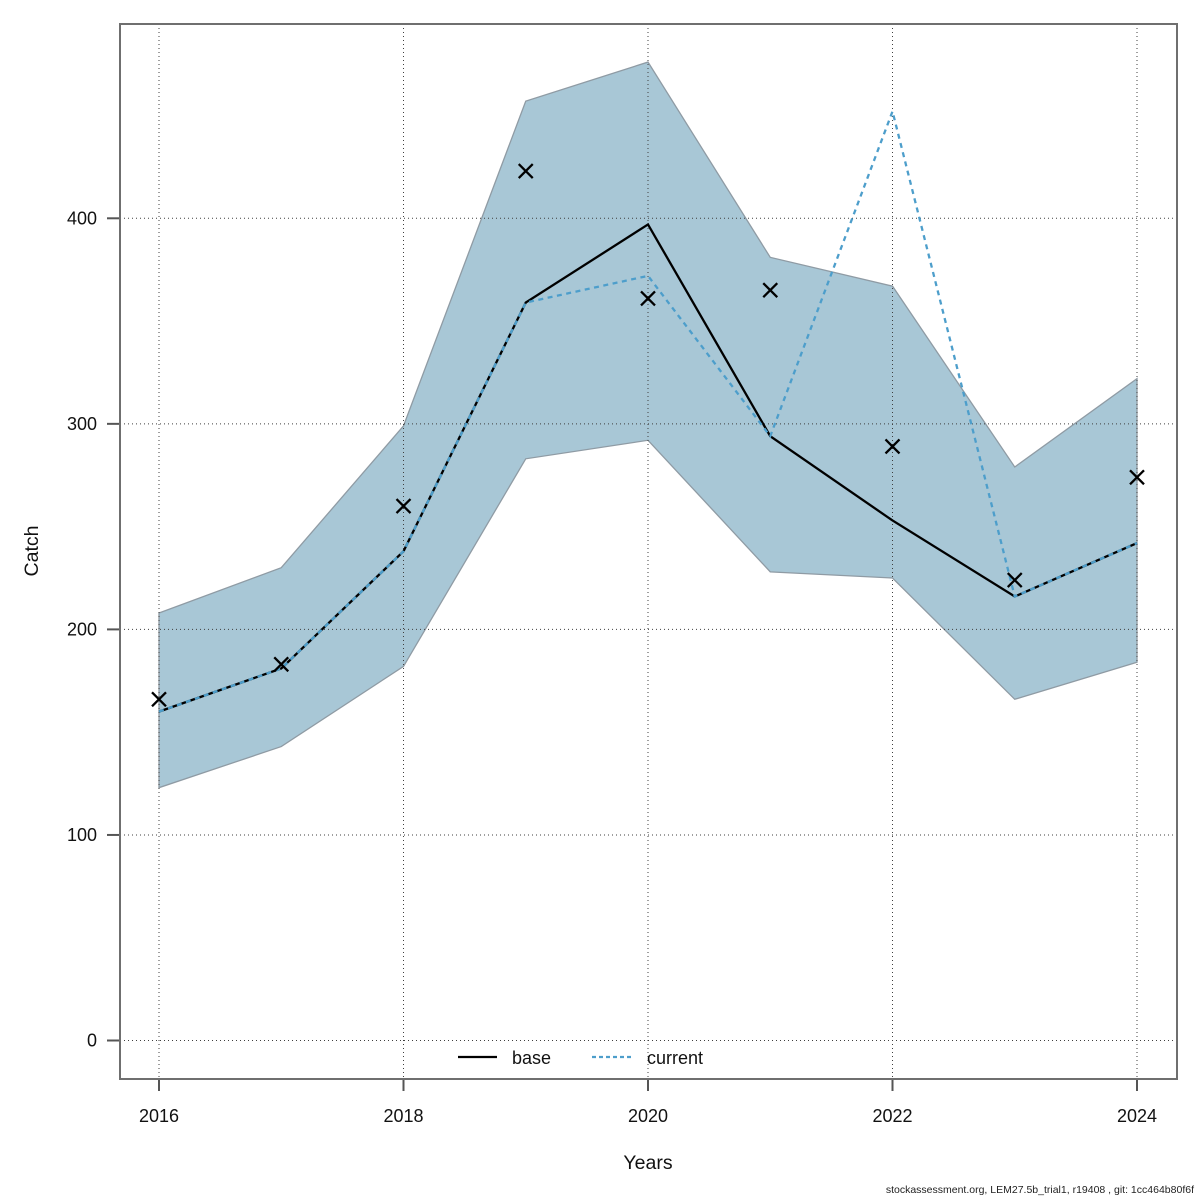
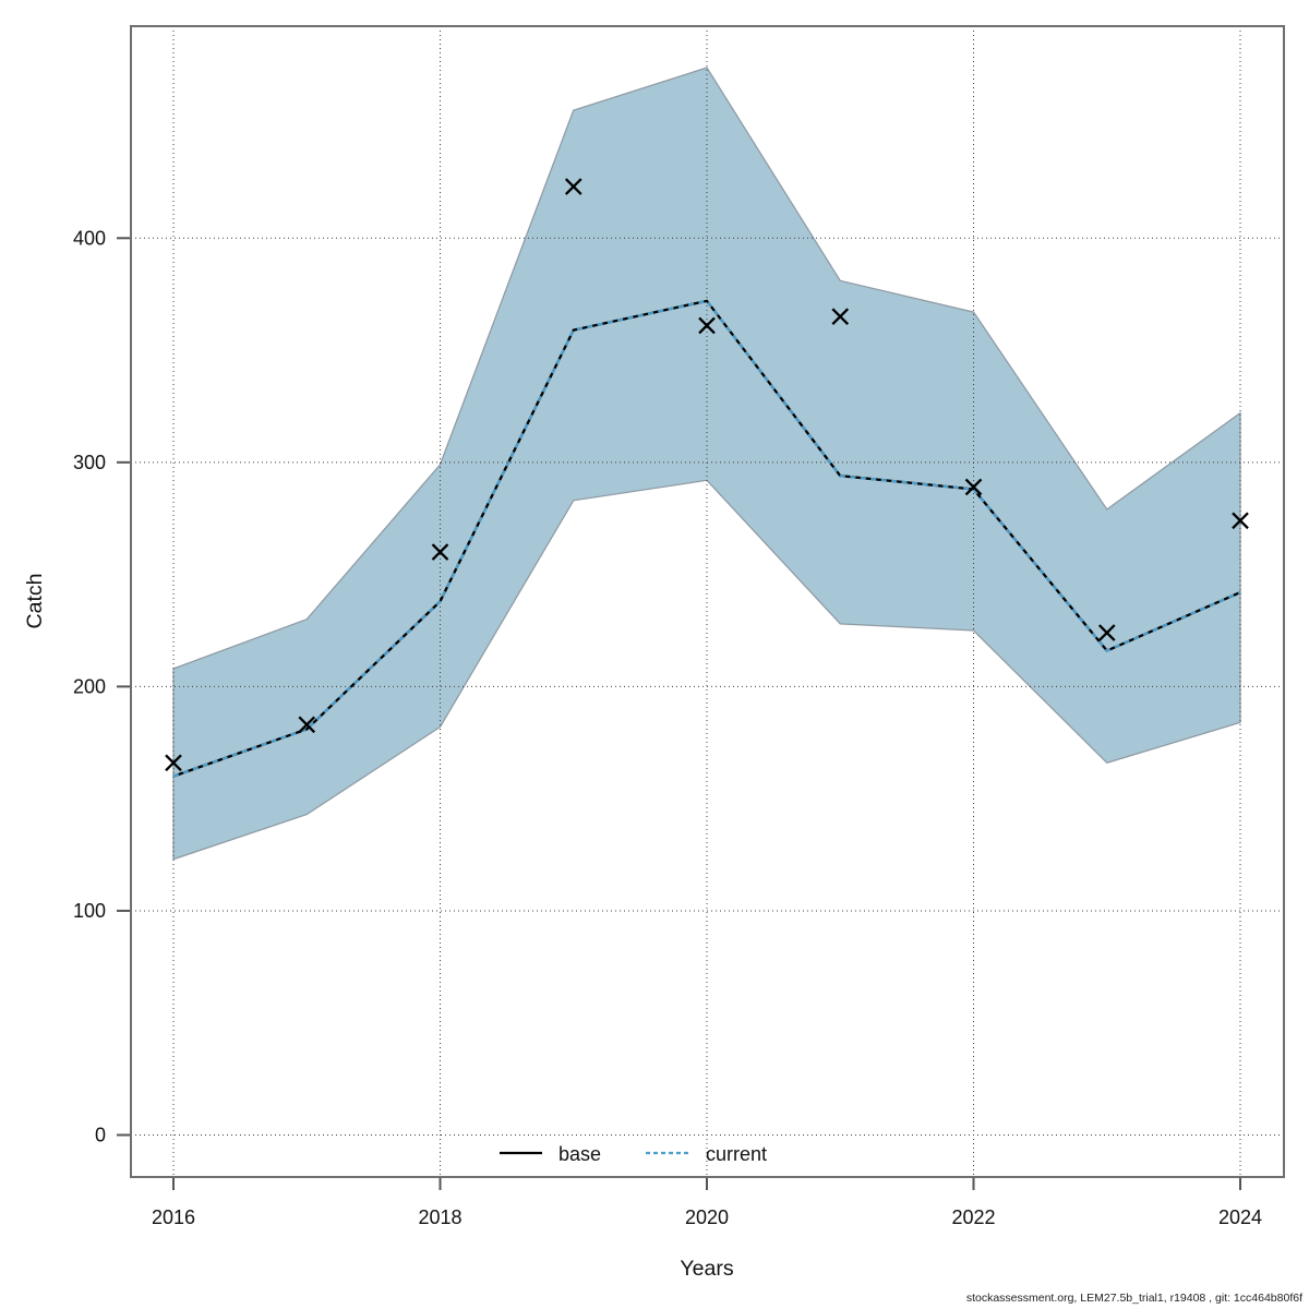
base/2020: 397 -> 372
base/2022: 253 -> 288
current/2022: 452 -> 288
